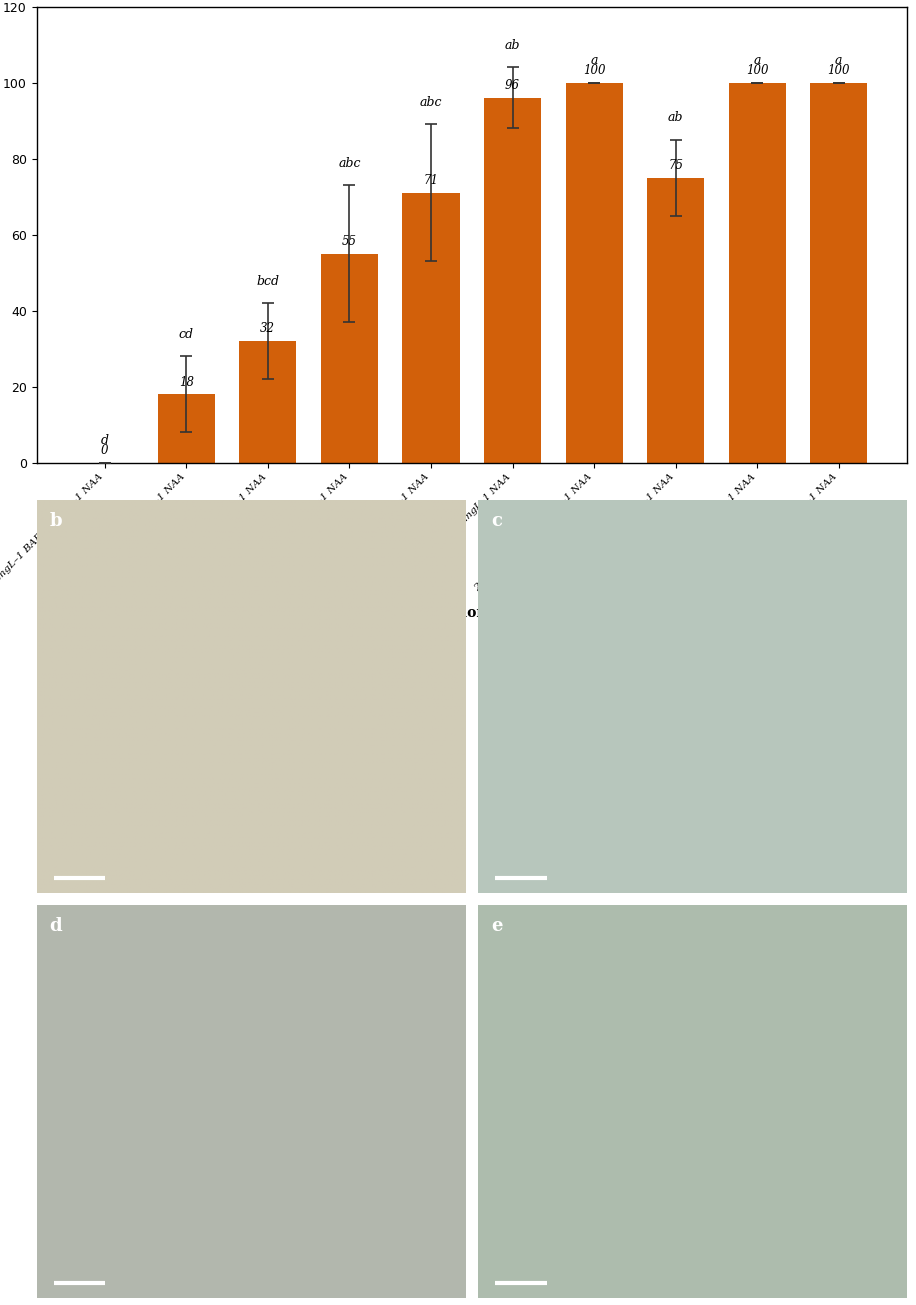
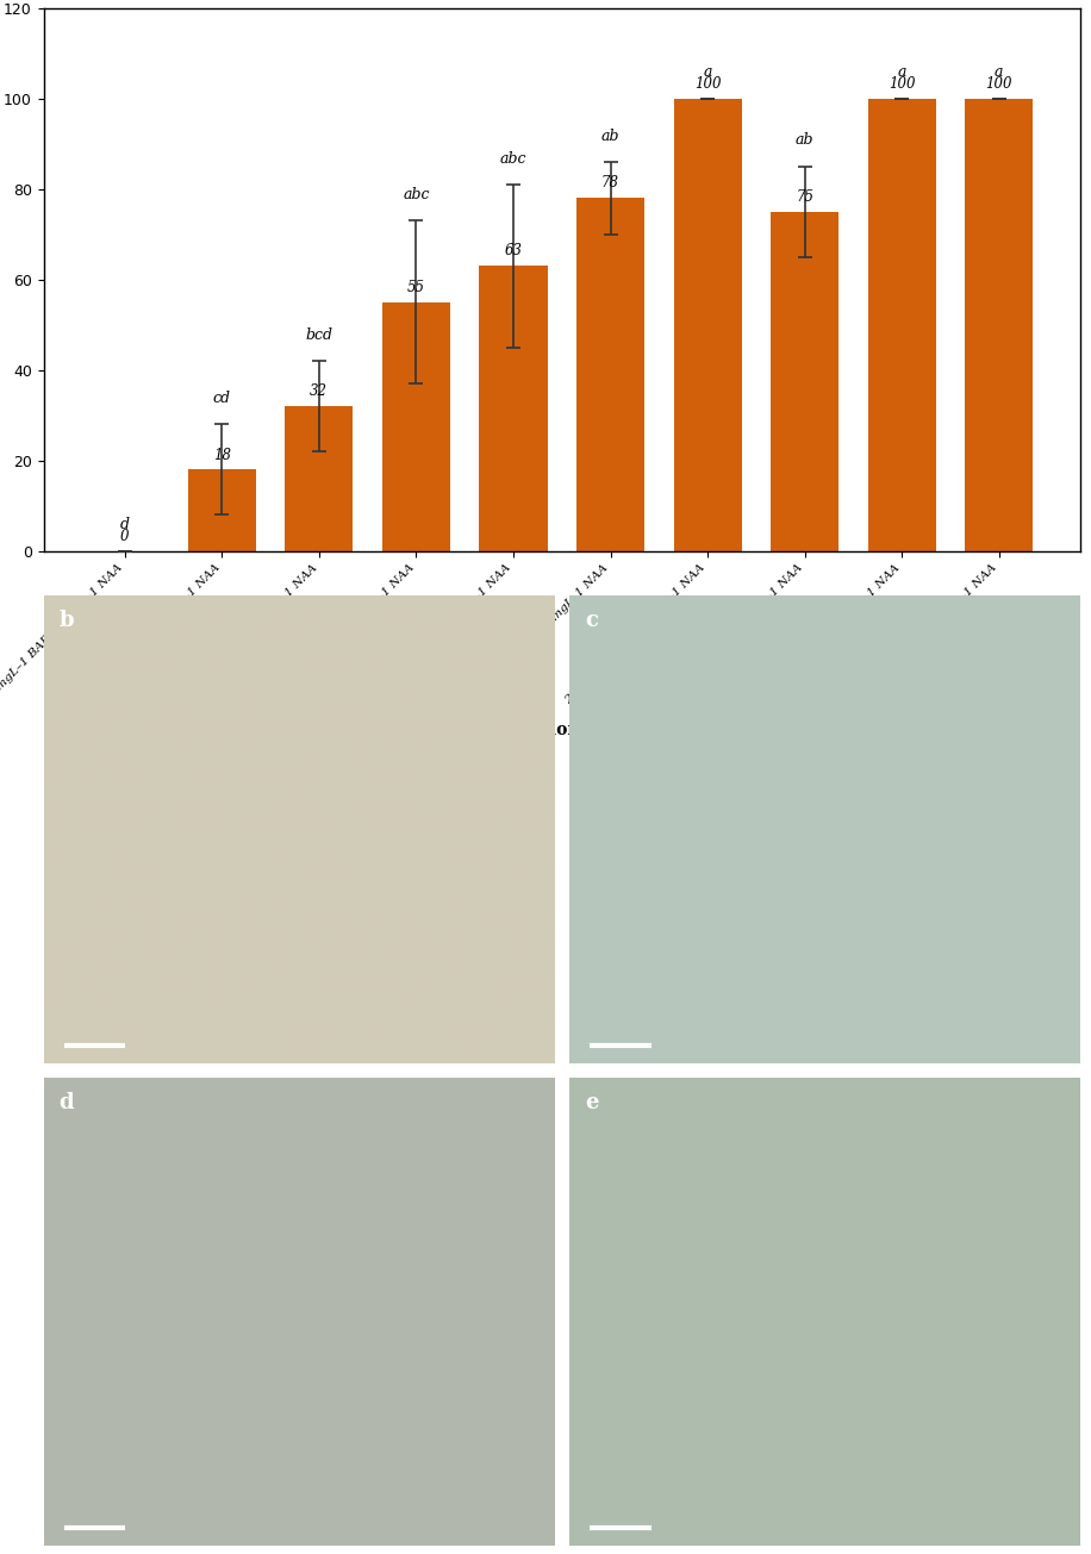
2mgL–1 BAP & 0mgL–1 NAA: 71 -> 63
2mgL–1 BAP & 0.25mgL–1 NAA: 96 -> 78
